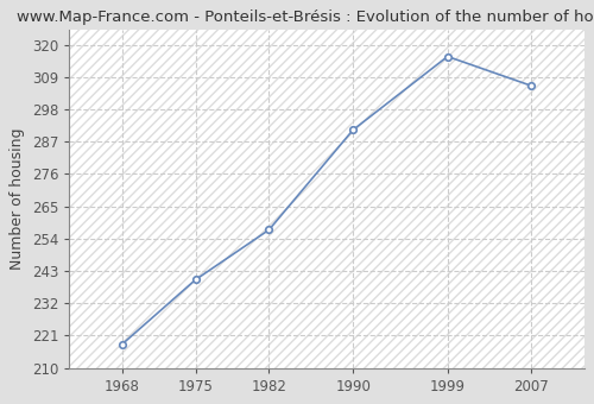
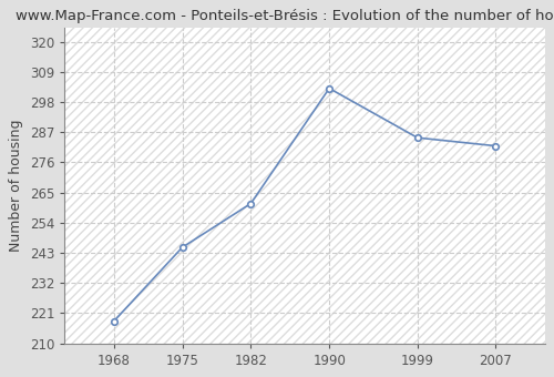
1975: 240 -> 245
1982: 257 -> 261
1990: 291 -> 303
1999: 316 -> 285
2007: 306 -> 282
